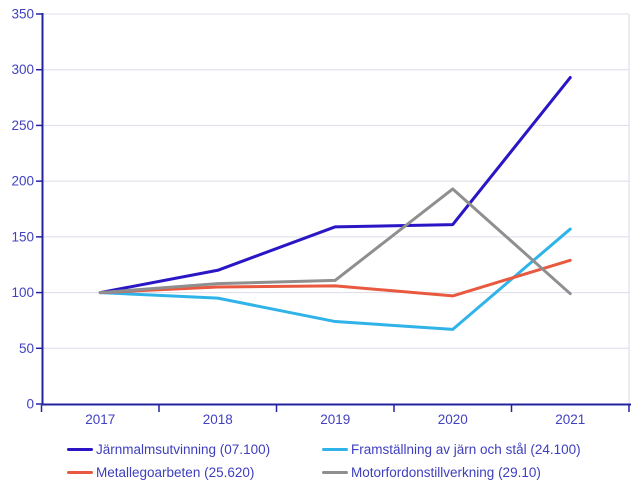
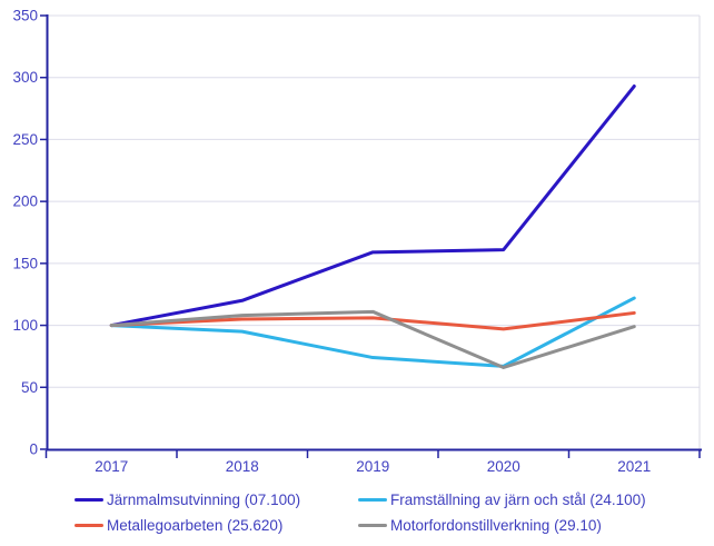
Motorfordonstillverkning (29.10)/2020: 193 -> 66
Metallegoarbeten (25.620)/2021: 129 -> 110
Framställning av järn och stål (24.100)/2021: 157 -> 122
